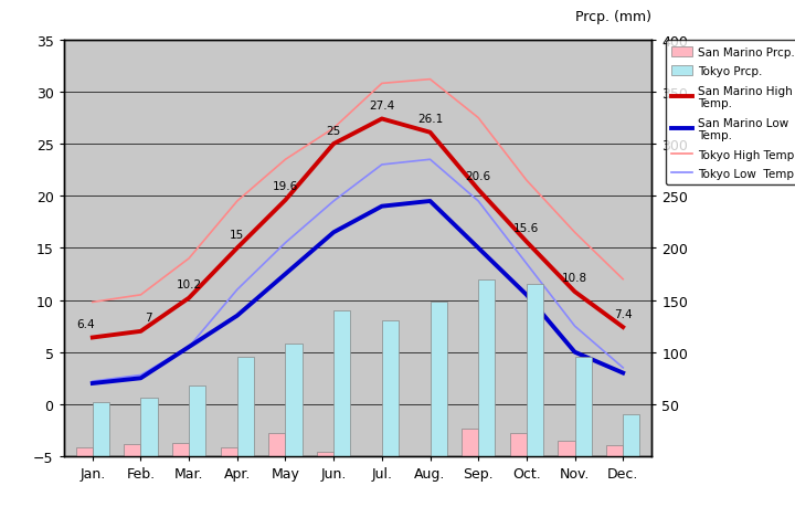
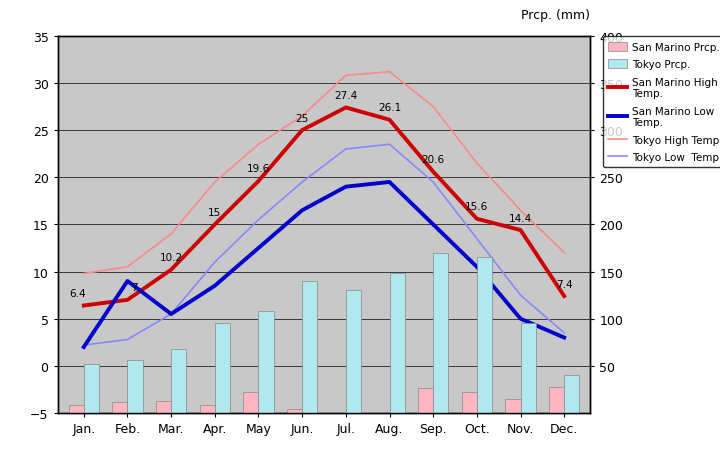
San Marino Low Temp./Feb.: 2.5 -> 9.0
San Marino High Temp./Nov.: 10.8 -> 14.4
San Marino Prcp./Dec.: 11 -> 28
